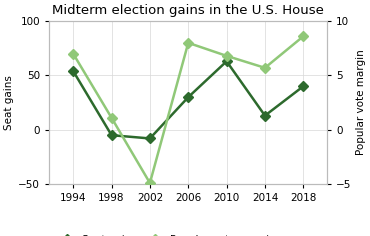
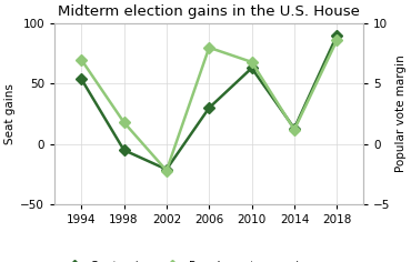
Popular vote margin/1998: 1.1 -> 1.8
Seat gains/2002: -8 -> -21
Popular vote margin/2002: -4.9 -> -2.2
Popular vote margin/2014: 5.7 -> 1.2
Seat gains/2018: 40 -> 90
